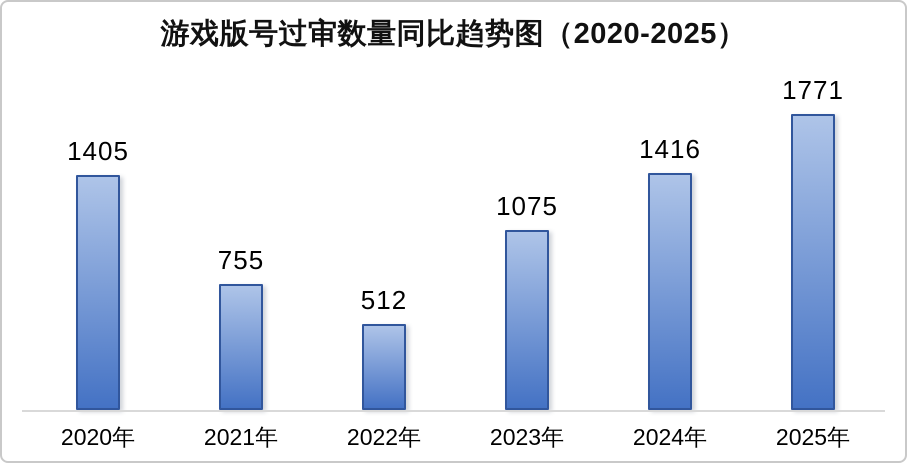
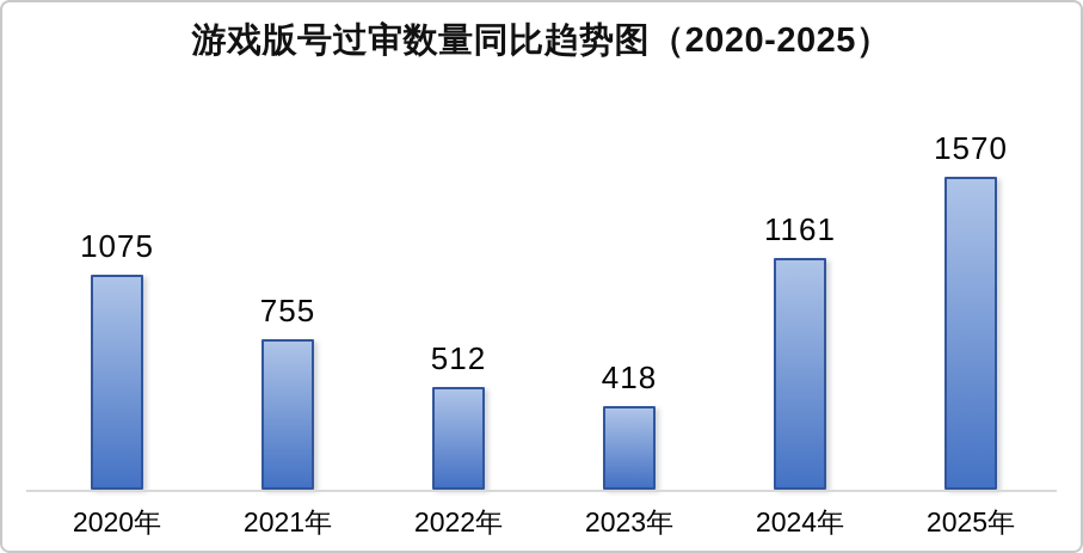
2020年: 1405 -> 1075
2023年: 1075 -> 418
2024年: 1416 -> 1161
2025年: 1771 -> 1570
